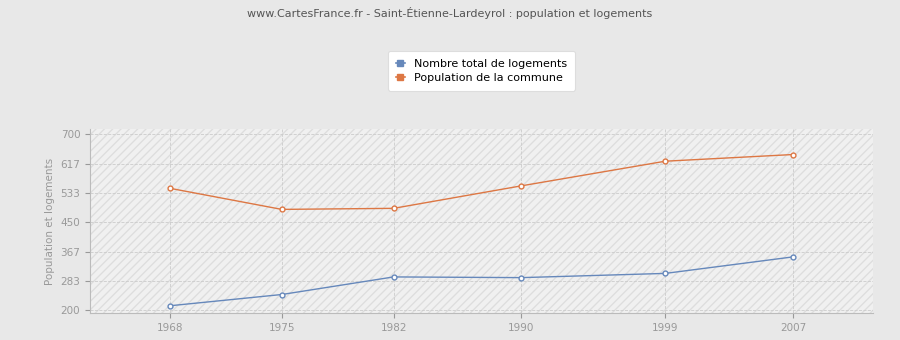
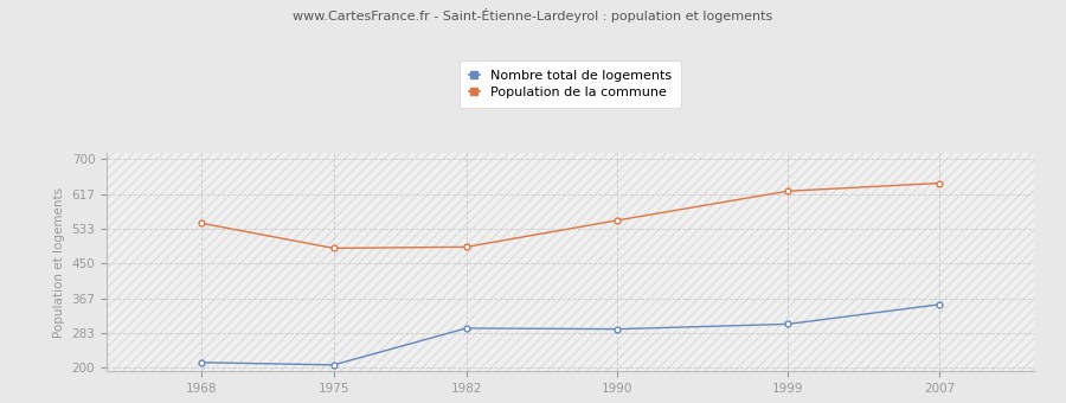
Nombre total de logements/1975: 245 -> 207
